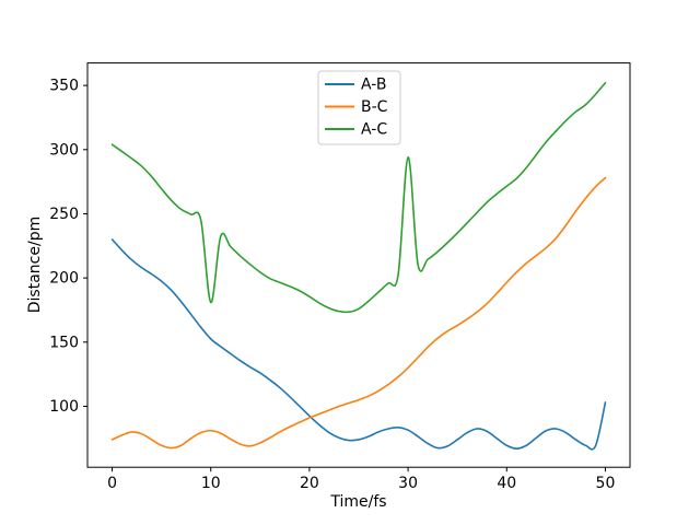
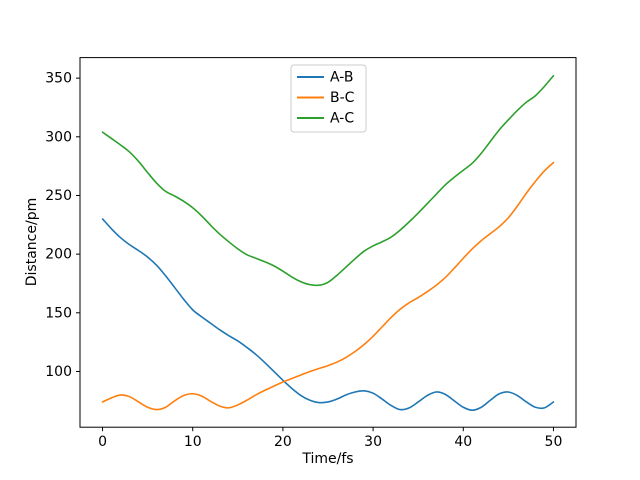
A-C/10: 181 -> 240
A-C/30: 294 -> 207
A-B/50: 103 -> 74
